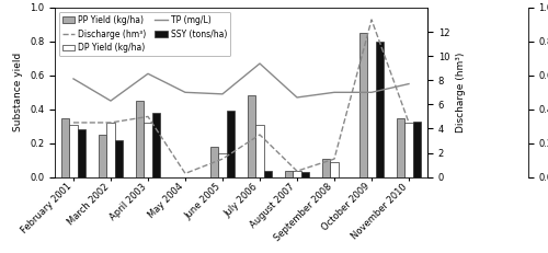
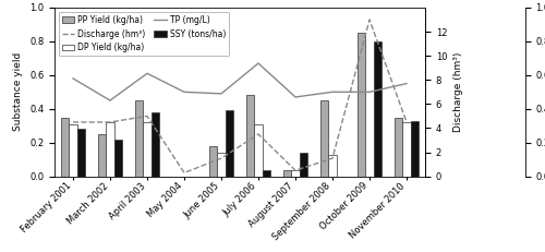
SSY (tons/ha)/August 2007: 0.03 -> 0.14
PP Yield (kg/ha)/September 2008: 0.11 -> 0.45
DP Yield (kg/ha)/September 2008: 0.09 -> 0.13
